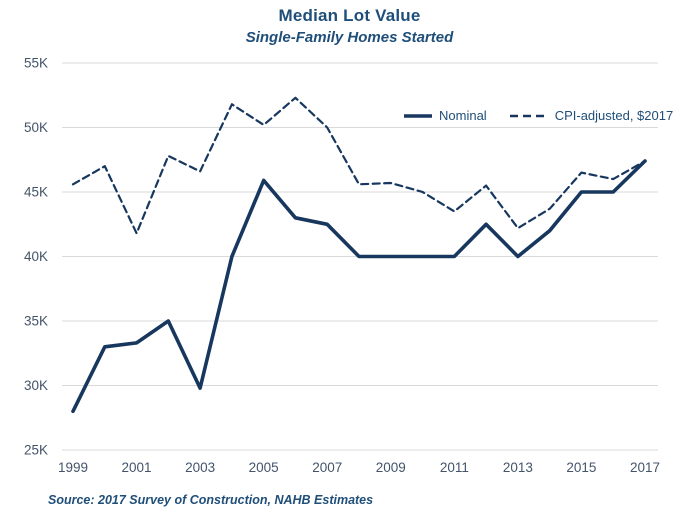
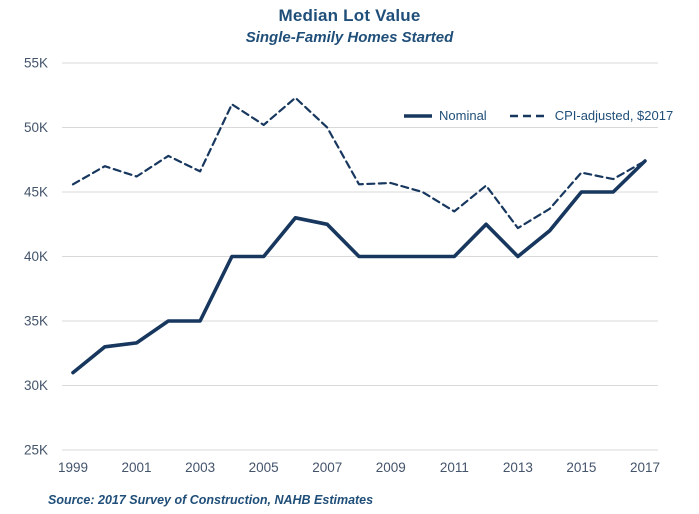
Nominal/1999: 28.0K -> 31.0K
CPI-adjusted, $2017/2001: 41.8K -> 46.2K
Nominal/2003: 29.8K -> 35.0K
Nominal/2005: 45.9K -> 40.0K
